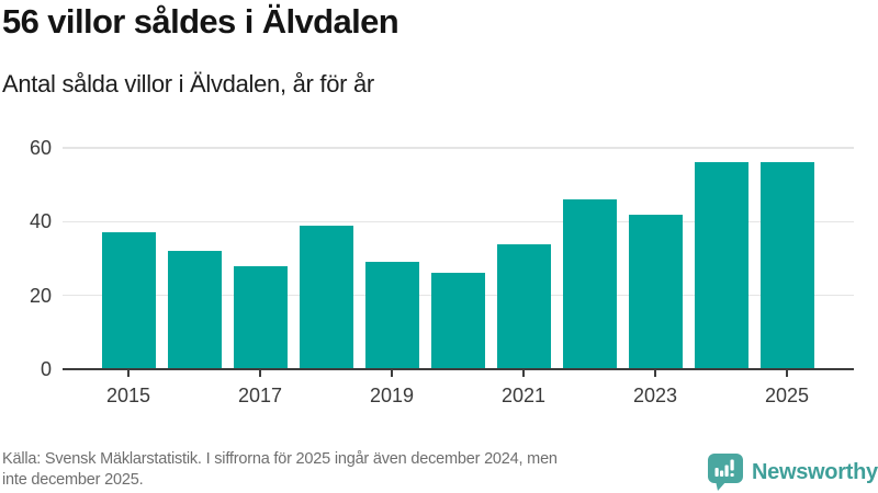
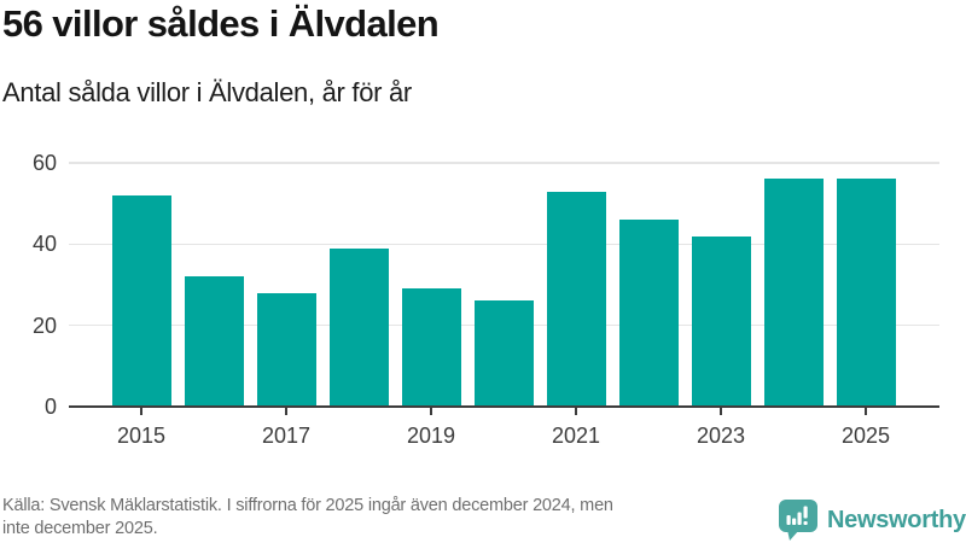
2015: 37 -> 52
2021: 34 -> 53
